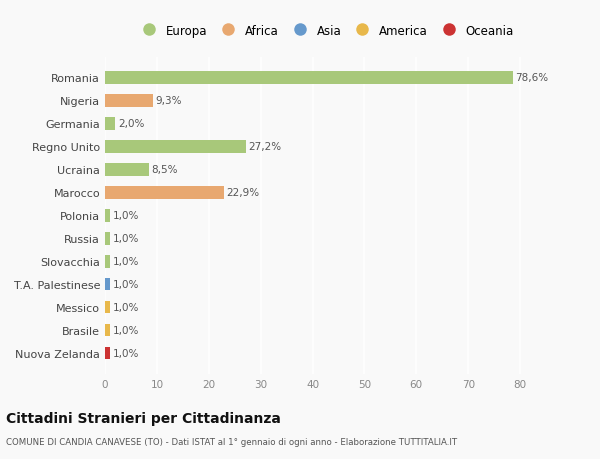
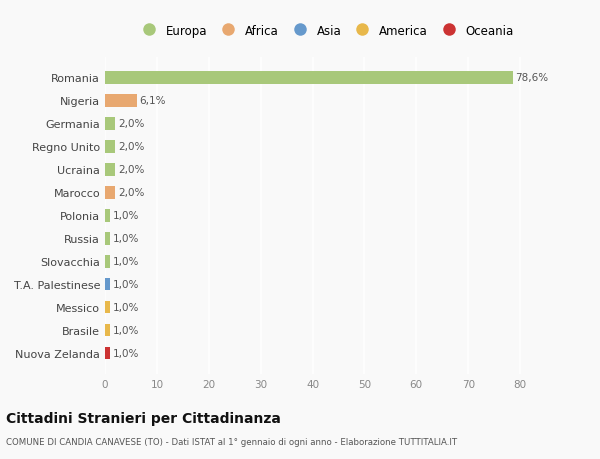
Nigeria: 9,3% -> 6,1%
Regno Unito: 27,2% -> 2,0%
Ucraina: 8,5% -> 2,0%
Marocco: 22,9% -> 2,0%
